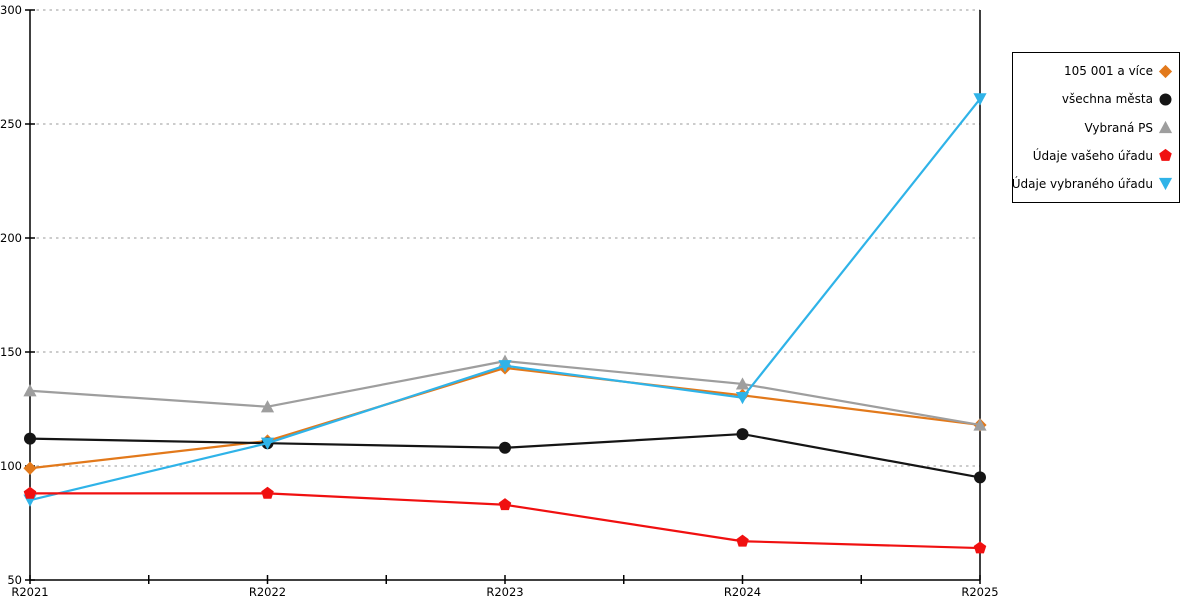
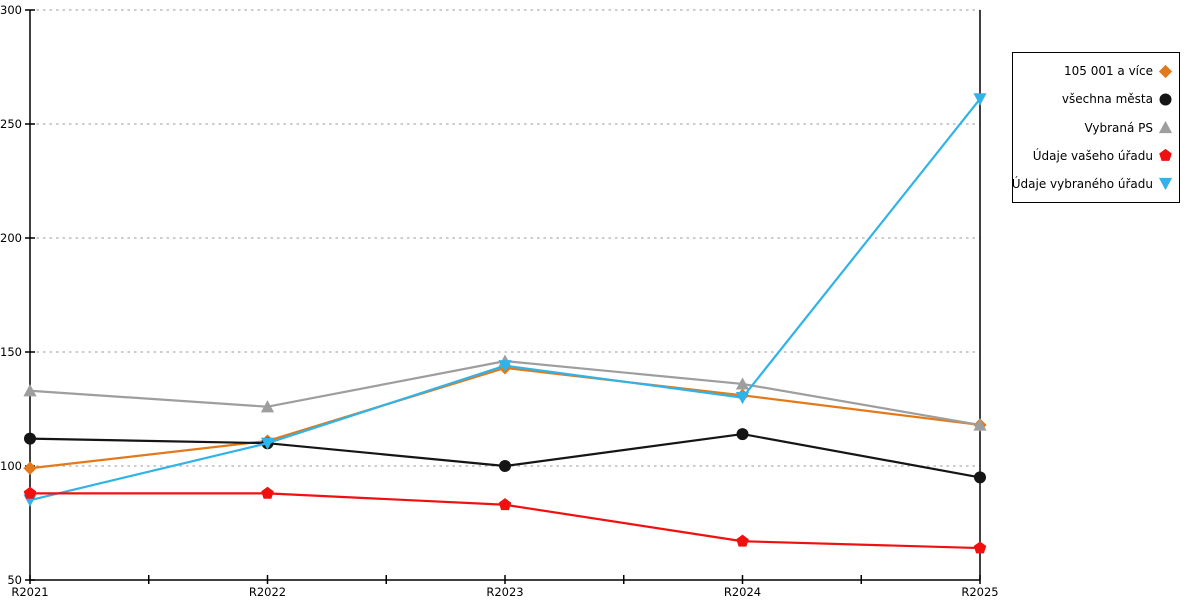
všechna města/R2023: 108 -> 100
